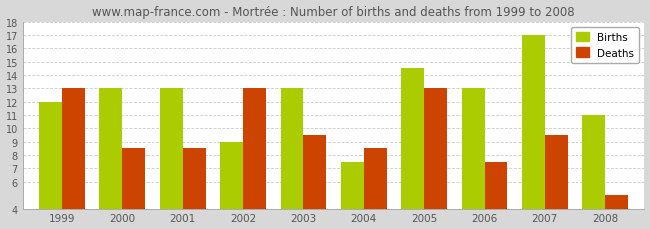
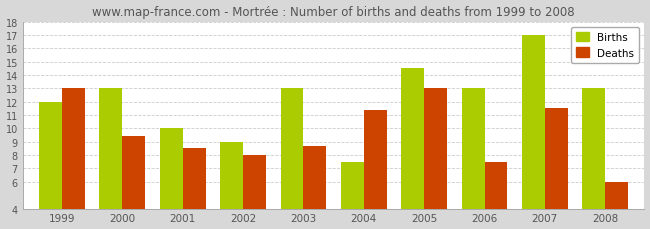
Deaths/2000: 8.5 -> 9.4
Births/2001: 13.0 -> 10.0
Deaths/2002: 13.0 -> 8.0
Deaths/2003: 9.5 -> 8.7
Deaths/2004: 8.5 -> 11.4
Deaths/2007: 9.5 -> 11.5
Births/2008: 11.0 -> 13.0
Deaths/2008: 5.0 -> 6.0
